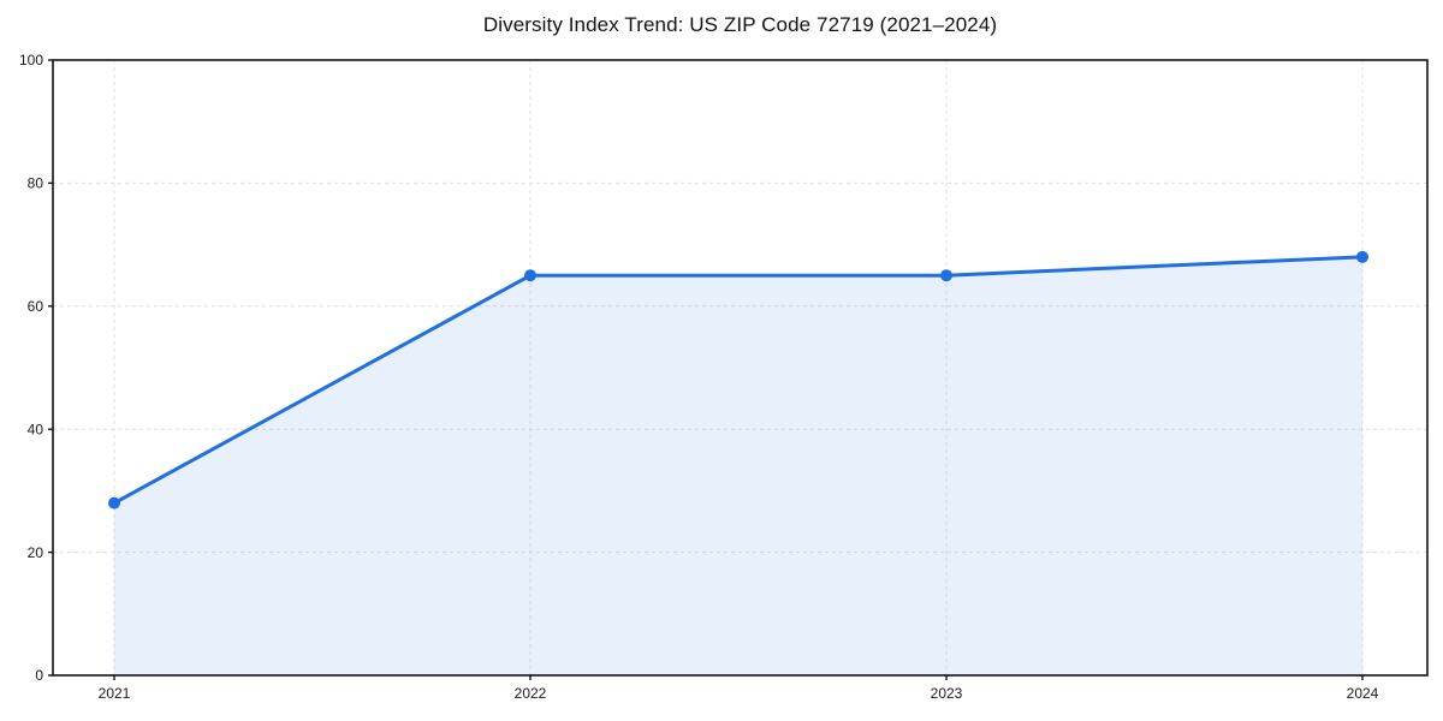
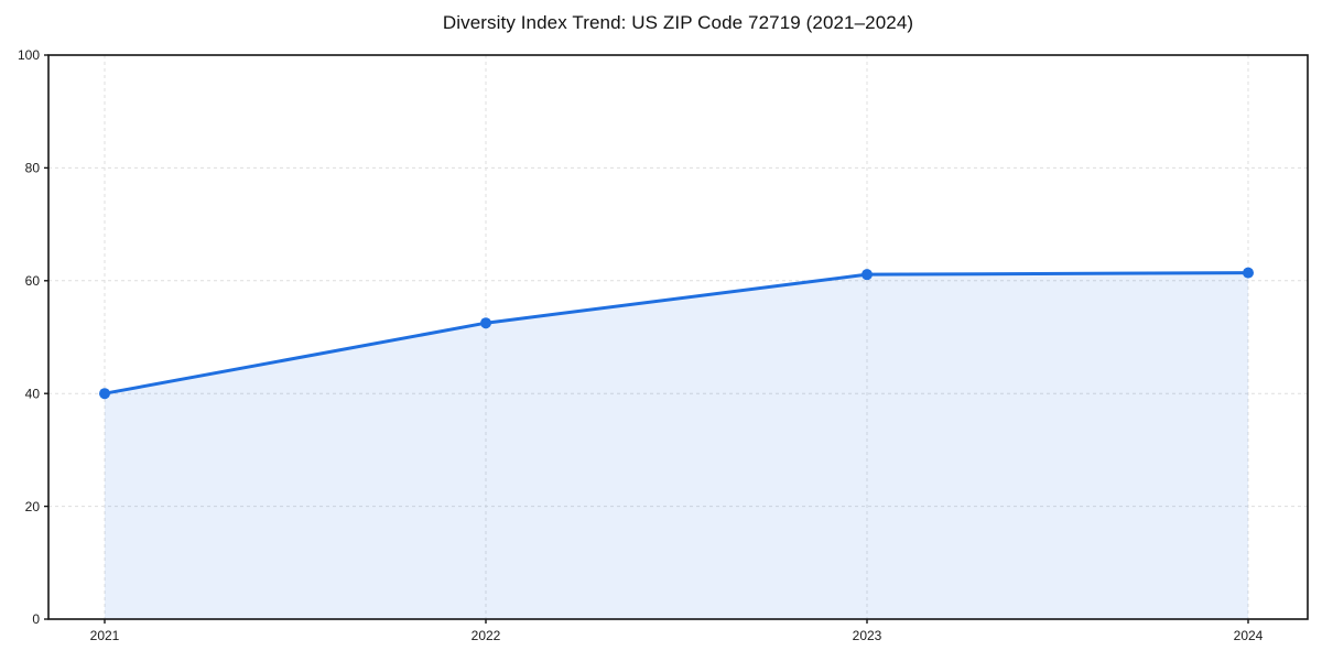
2021: 28 -> 40
2022: 65 -> 52
2023: 65 -> 61
2024: 68 -> 61
